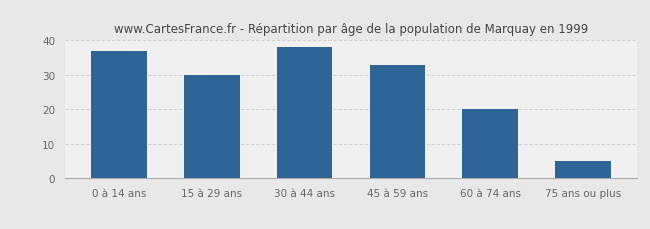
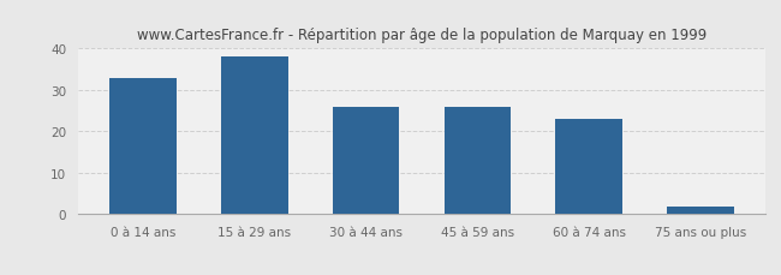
0 à 14 ans: 37 -> 33
15 à 29 ans: 30 -> 38
30 à 44 ans: 38 -> 26
45 à 59 ans: 33 -> 26
60 à 74 ans: 20 -> 23
75 ans ou plus: 5 -> 2
